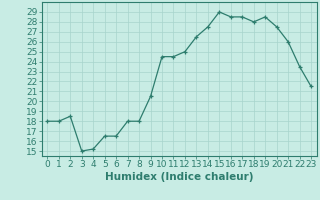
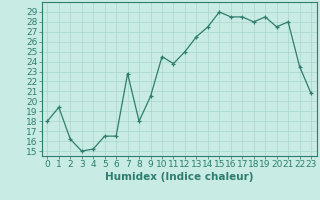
1: 18.0 -> 19.4
2: 18.5 -> 16.2
7: 18.0 -> 22.8
11: 24.5 -> 23.8
21: 26.0 -> 28.0
23: 21.5 -> 20.8
